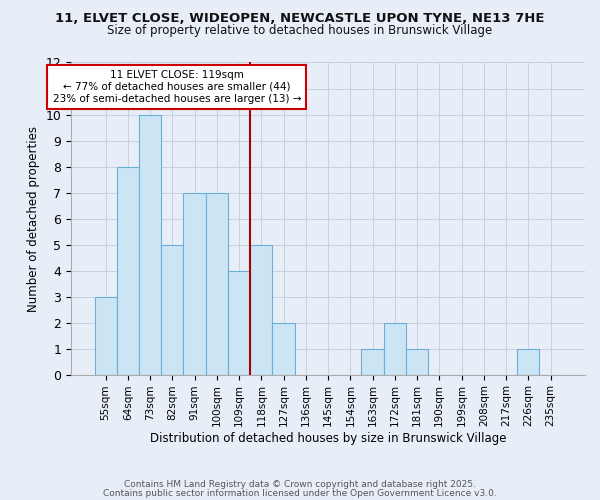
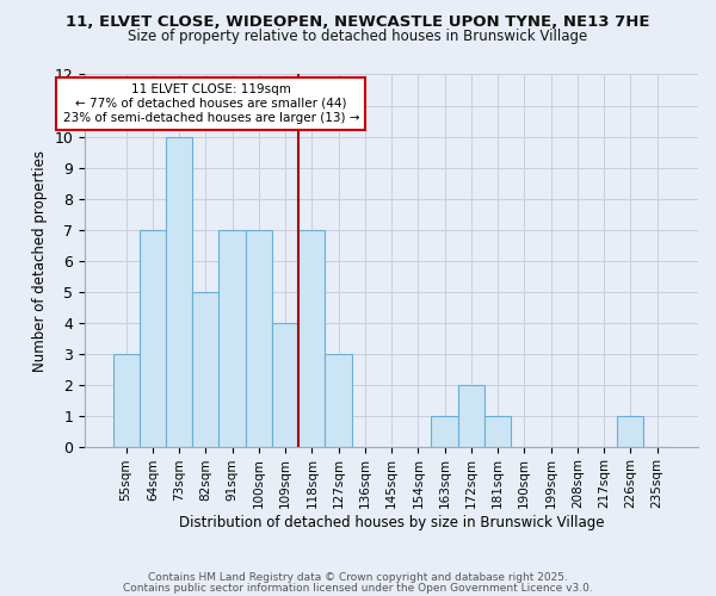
64sqm: 8 -> 7
118sqm: 5 -> 7
127sqm: 2 -> 3
